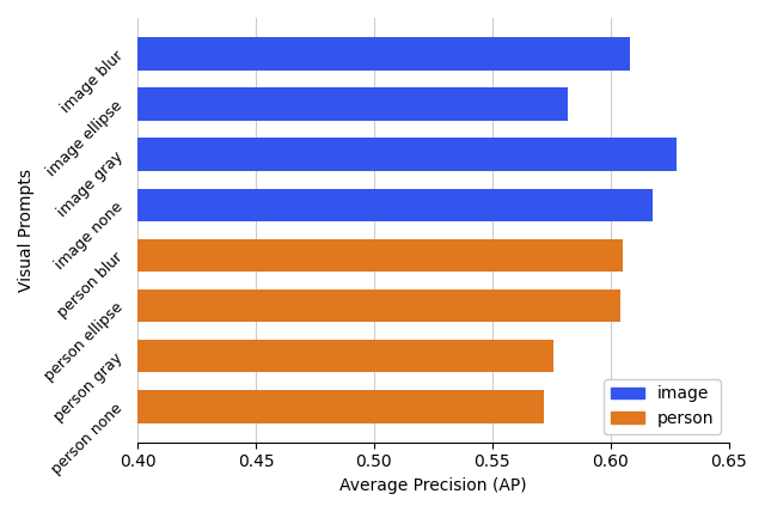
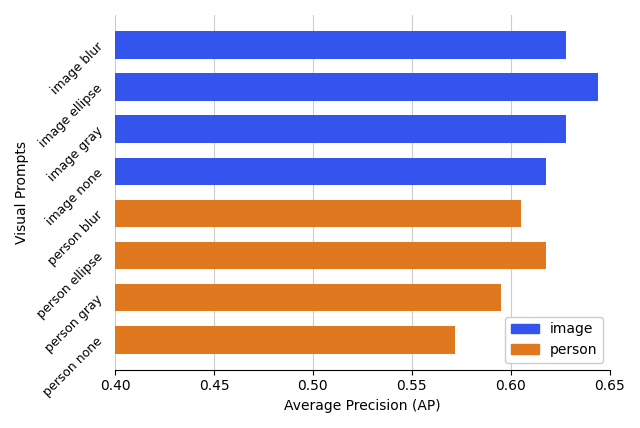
image blur: 0.608 -> 0.628
image ellipse: 0.582 -> 0.644
person ellipse: 0.604 -> 0.618
person gray: 0.576 -> 0.595
